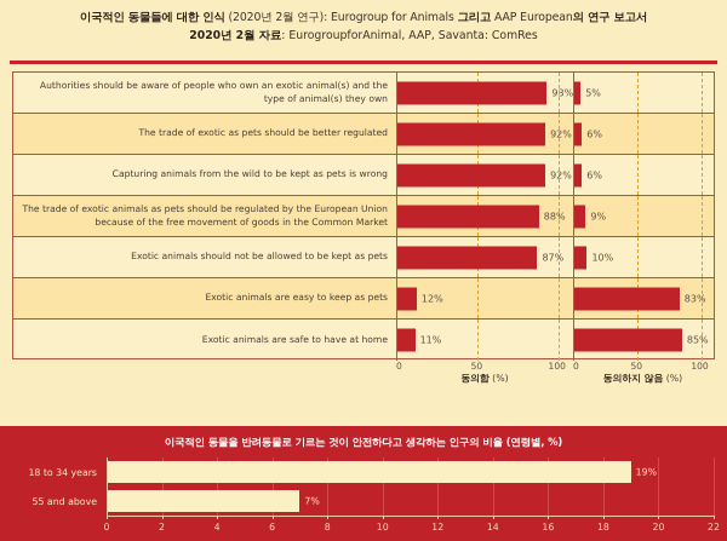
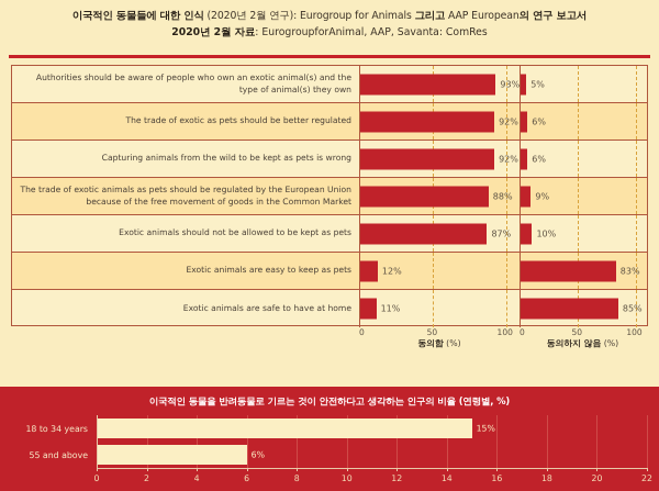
이국적인 동물을 반려동물로 기르는 것이 안전하다고 생각하는 인구의 비율 (연령별, %)/18 to 34 years: 19% -> 15%
이국적인 동물을 반려동물로 기르는 것이 안전하다고 생각하는 인구의 비율 (연령별, %)/55 and above: 7% -> 6%
